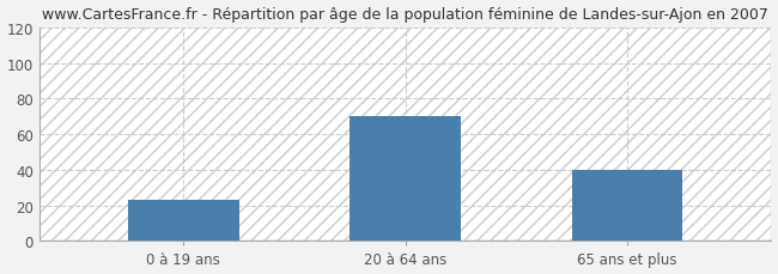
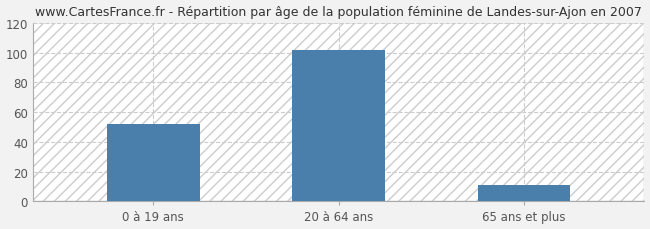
0 à 19 ans: 23 -> 52
20 à 64 ans: 70 -> 102
65 ans et plus: 40 -> 11
